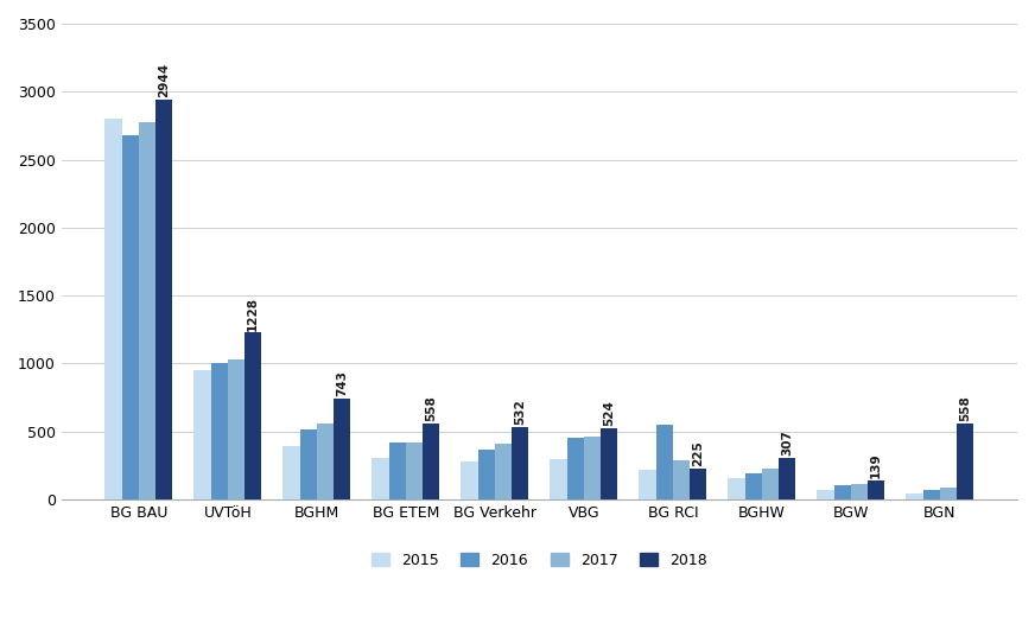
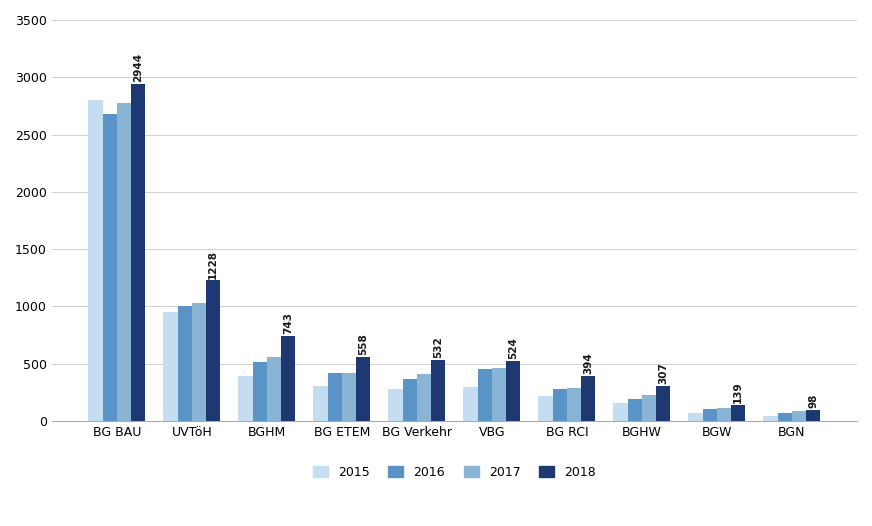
2016/BG RCI: 550 -> 280
2018/BG RCI: 225 -> 394
2018/BGN: 558 -> 98
